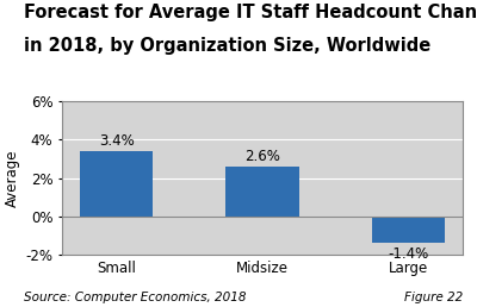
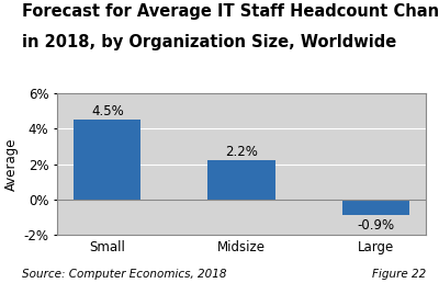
Small: 3.4% -> 4.5%
Midsize: 2.6% -> 2.2%
Large: -1.4% -> -0.9%
